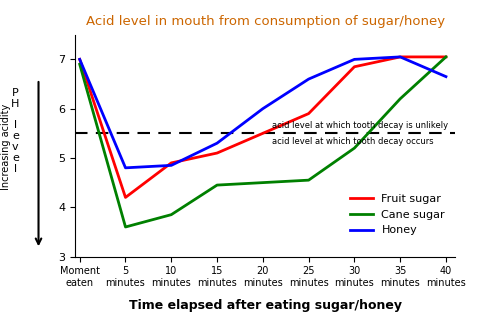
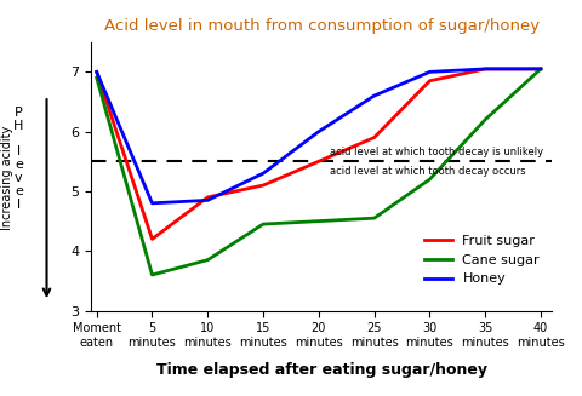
Honey/40 minutes: 6.65 -> 7.05
